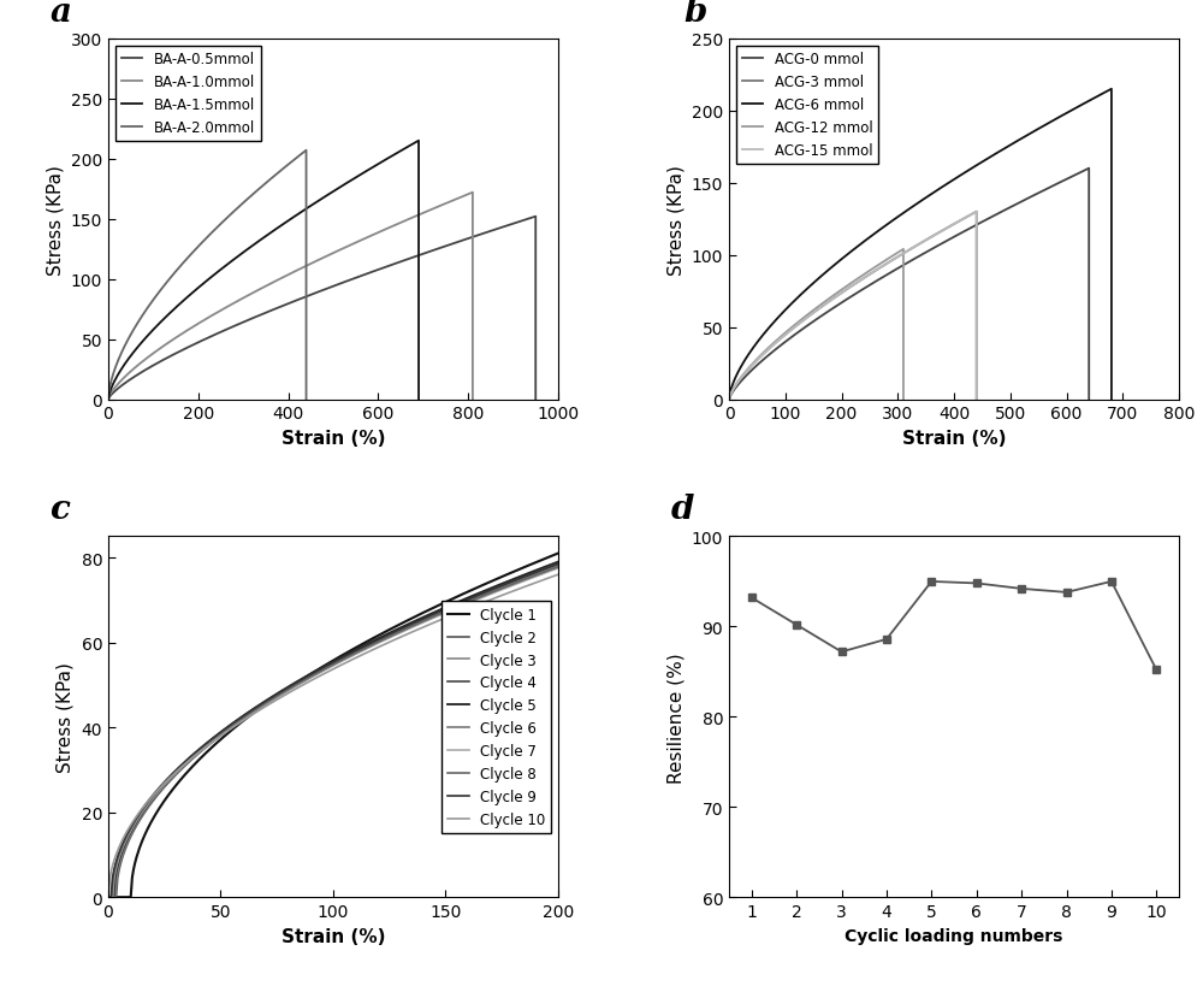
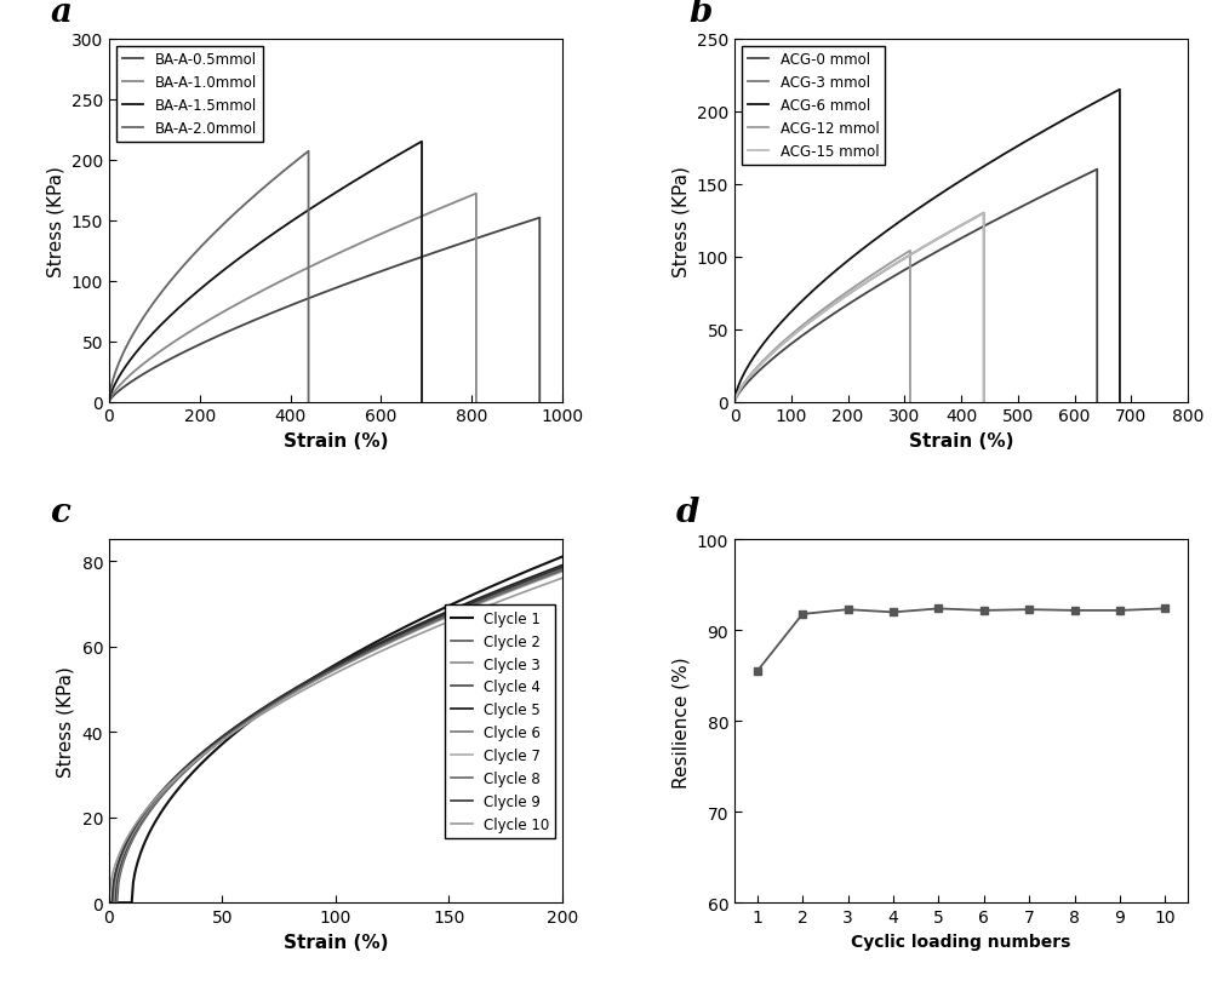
1: 93.2 -> 85.5
2: 90.2 -> 91.8
3: 87.2 -> 92.3
4: 88.6 -> 92.0
5: 95.0 -> 92.4
6: 94.8 -> 92.2
7: 94.2 -> 92.3
8: 93.8 -> 92.2
9: 95.0 -> 92.2
10: 85.2 -> 92.4
